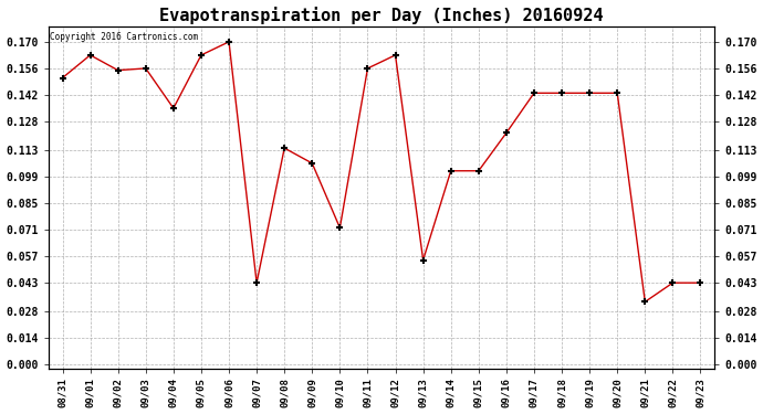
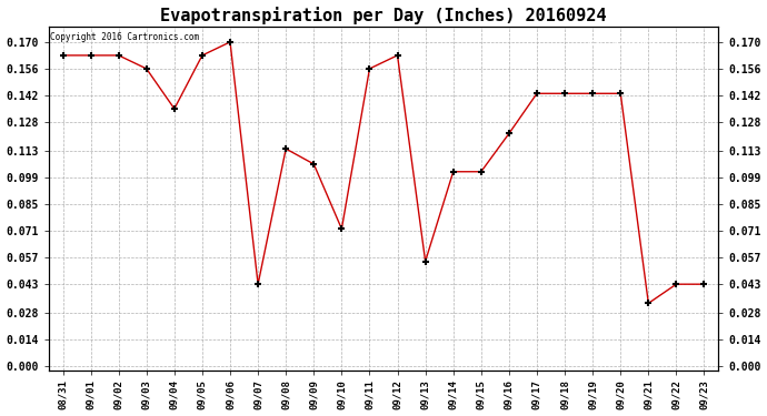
08/31: 0.151 -> 0.163
09/02: 0.155 -> 0.163
